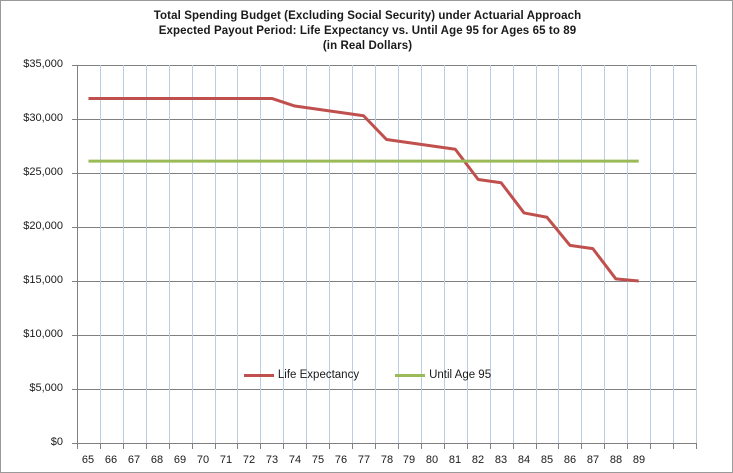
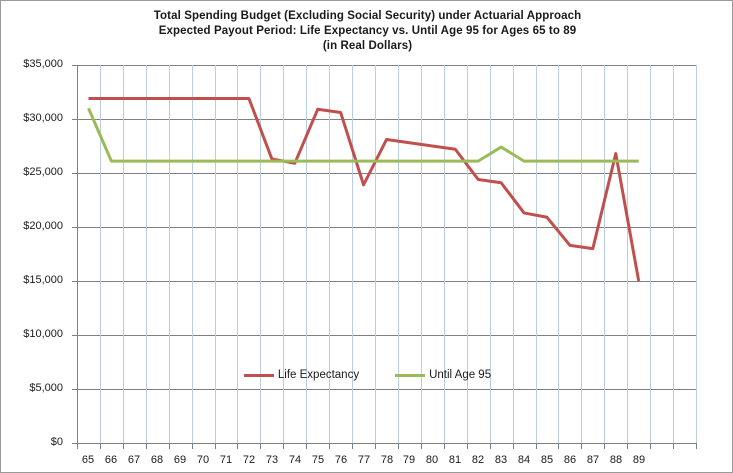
Until Age 95/65: $26100 -> $31000
Life Expectancy/73: $31900 -> $26300
Life Expectancy/74: $31200 -> $25900
Life Expectancy/77: $30300 -> $23900
Until Age 95/83: $26100 -> $27400
Life Expectancy/88: $15200 -> $26800
